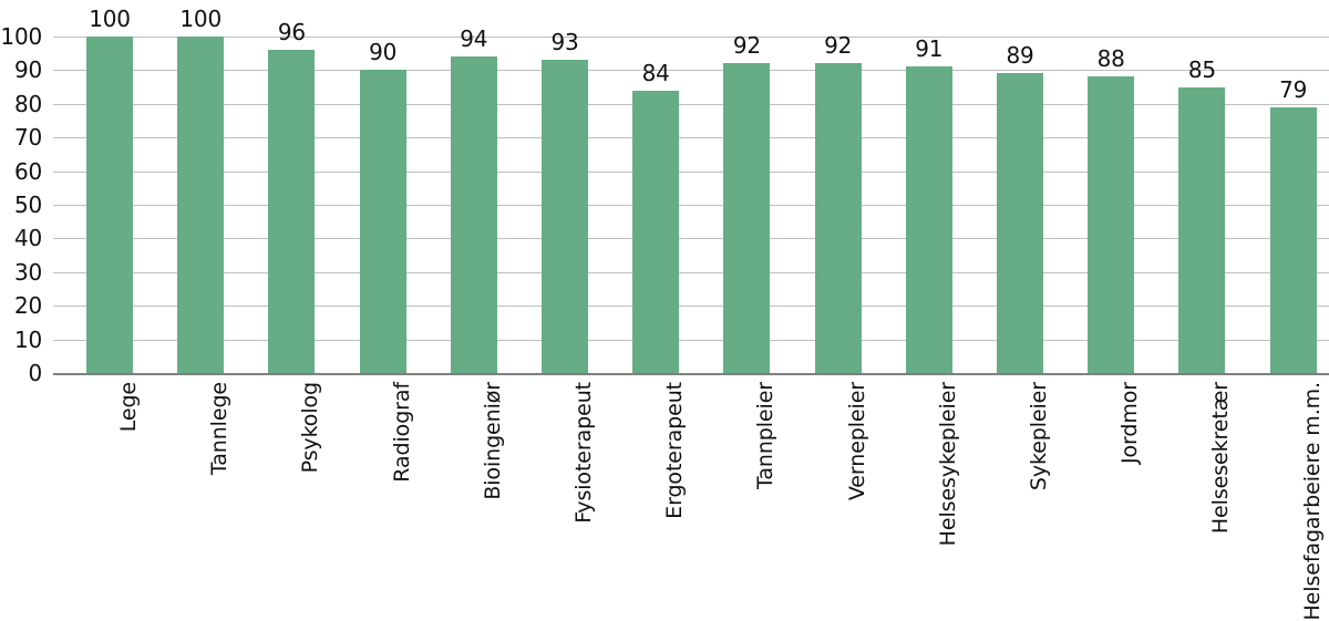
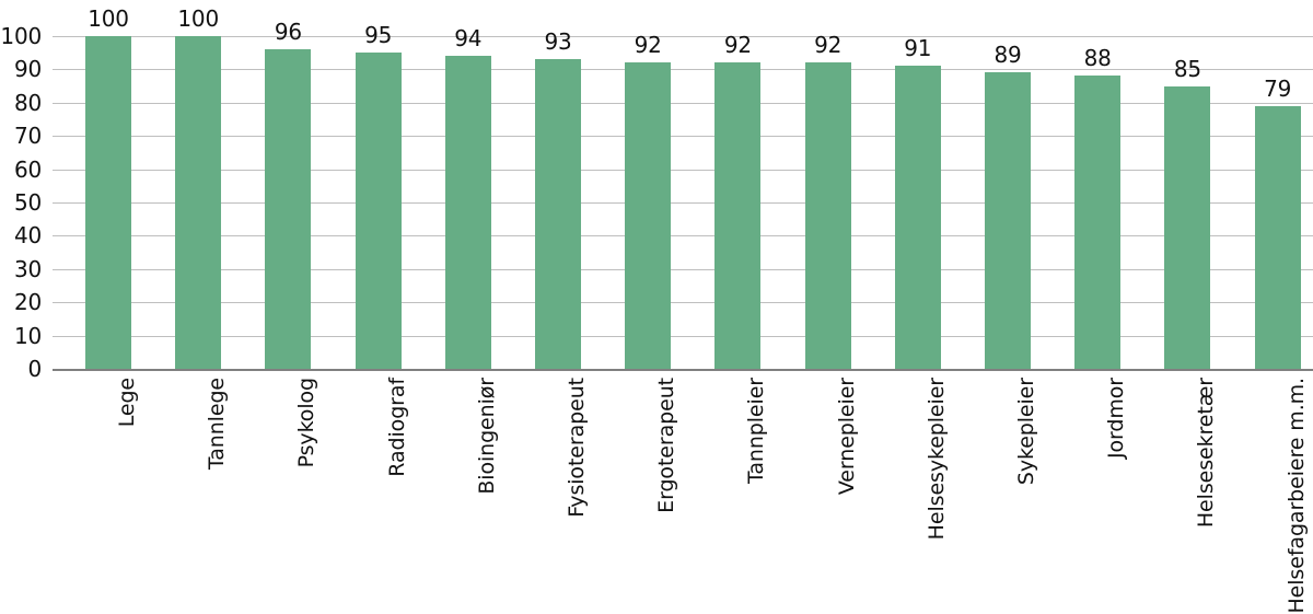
Radiograf: 90 -> 95
Ergoterapeut: 84 -> 92
